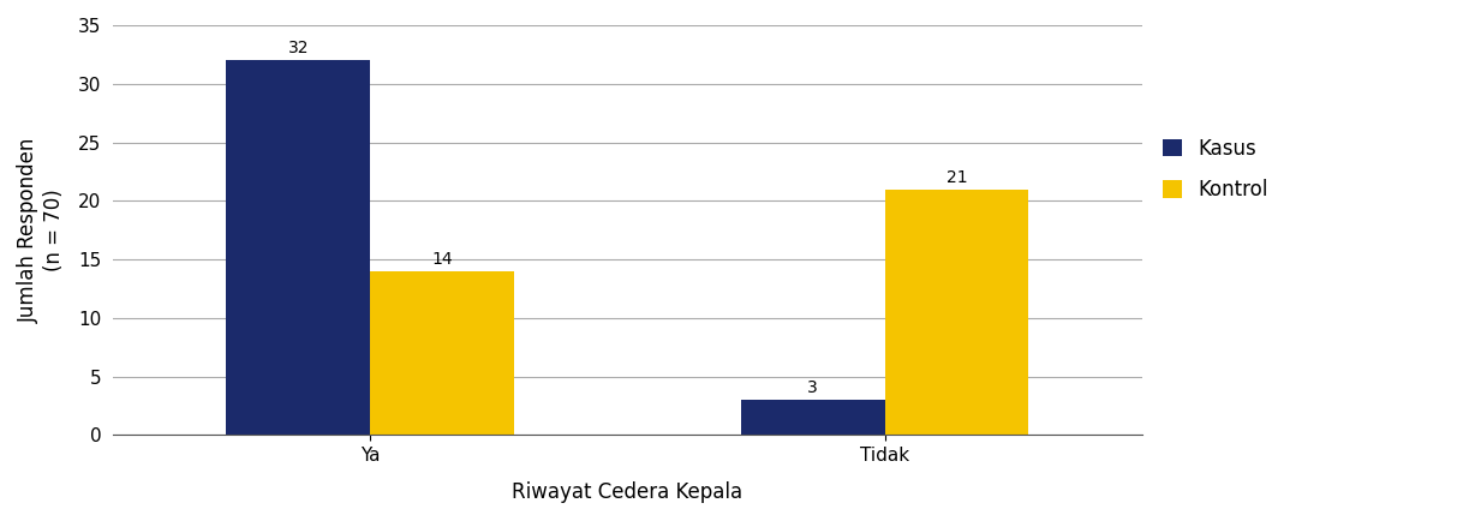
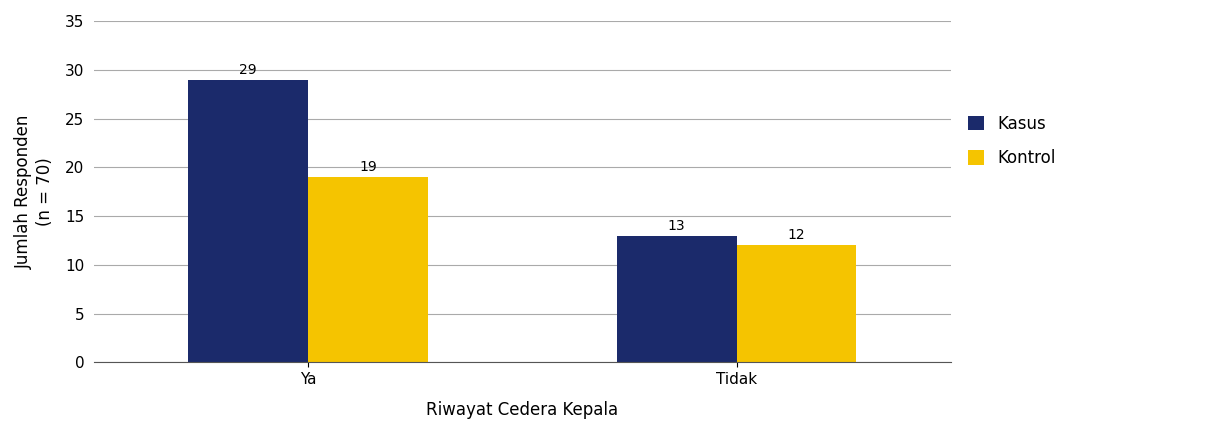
Kasus/Ya: 32 -> 29
Kontrol/Ya: 14 -> 19
Kasus/Tidak: 3 -> 13
Kontrol/Tidak: 21 -> 12
